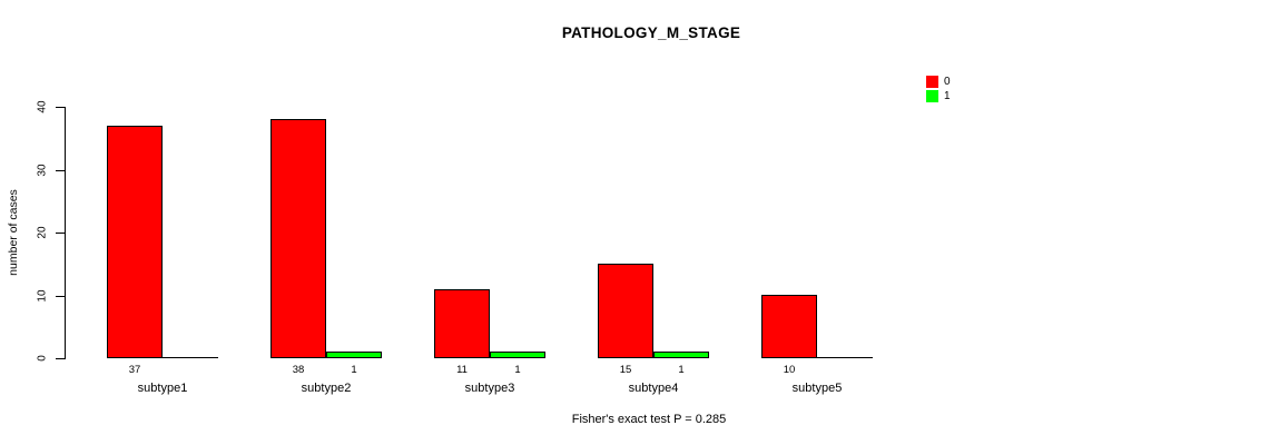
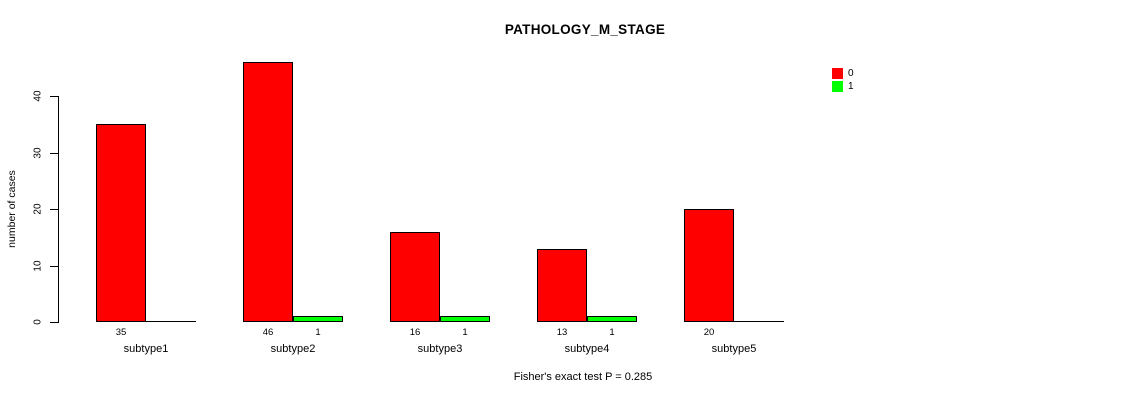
0/subtype1: 37 -> 35
0/subtype2: 38 -> 46
0/subtype3: 11 -> 16
0/subtype4: 15 -> 13
0/subtype5: 10 -> 20
